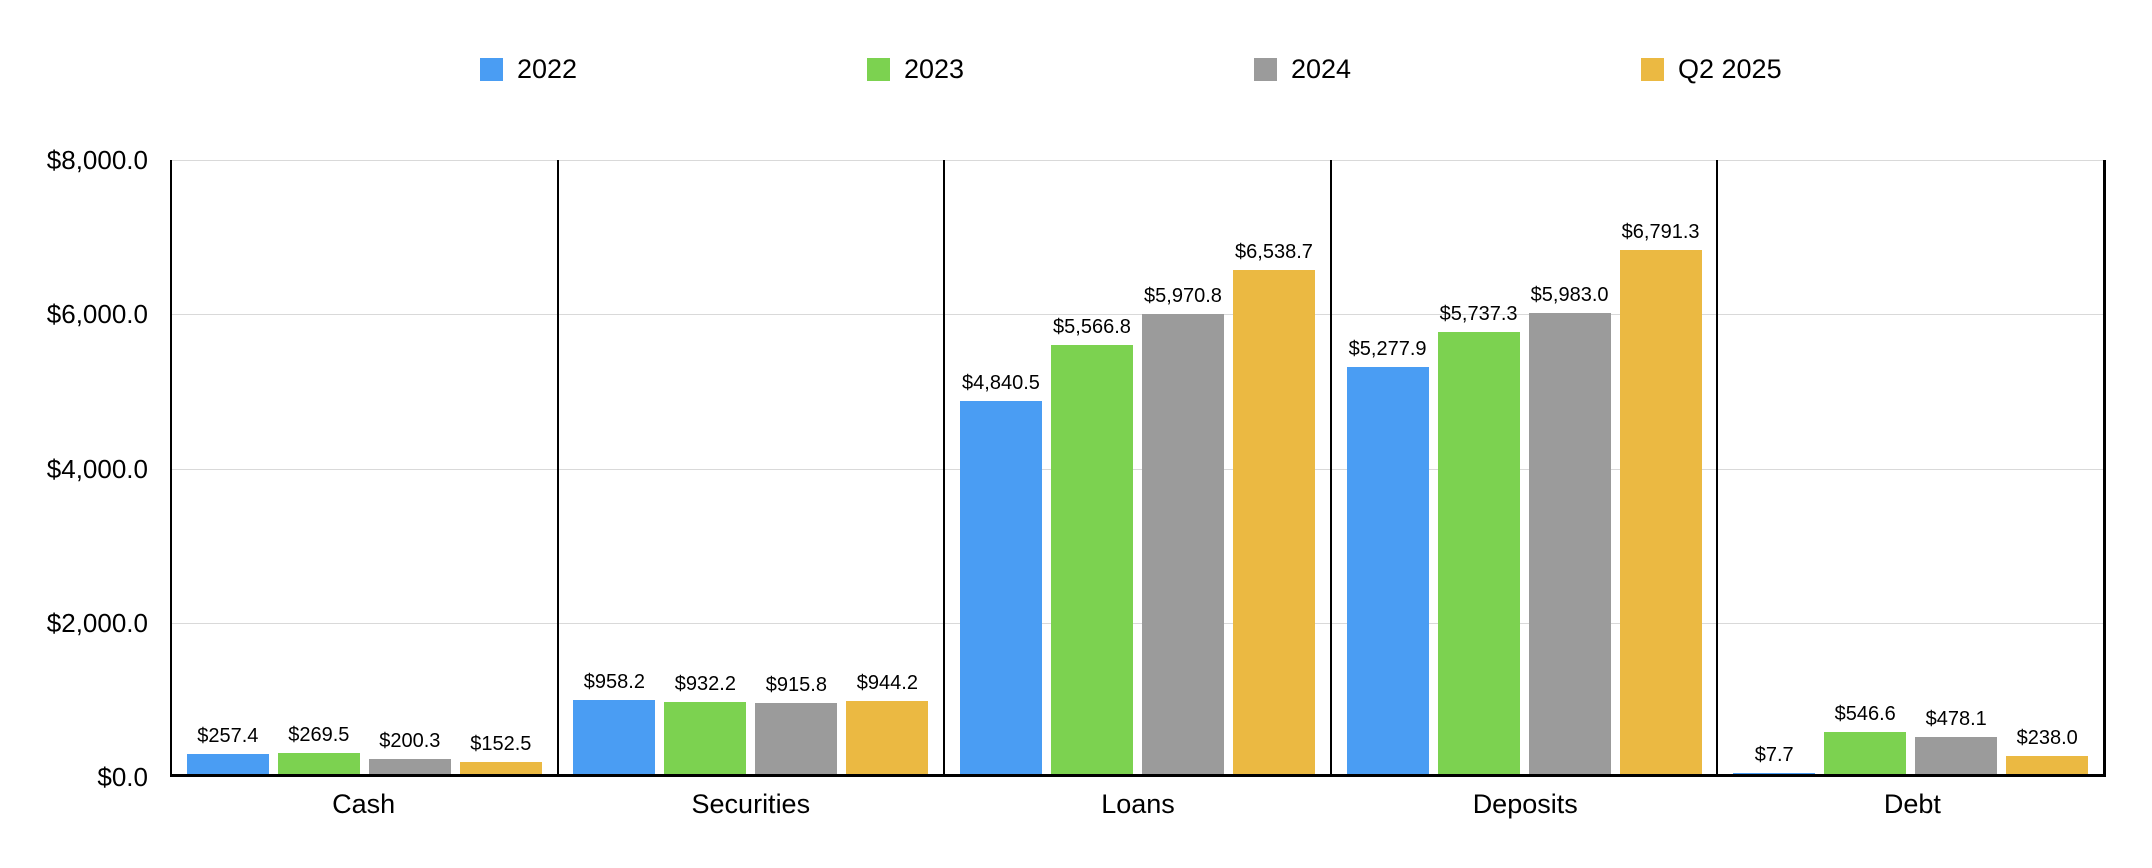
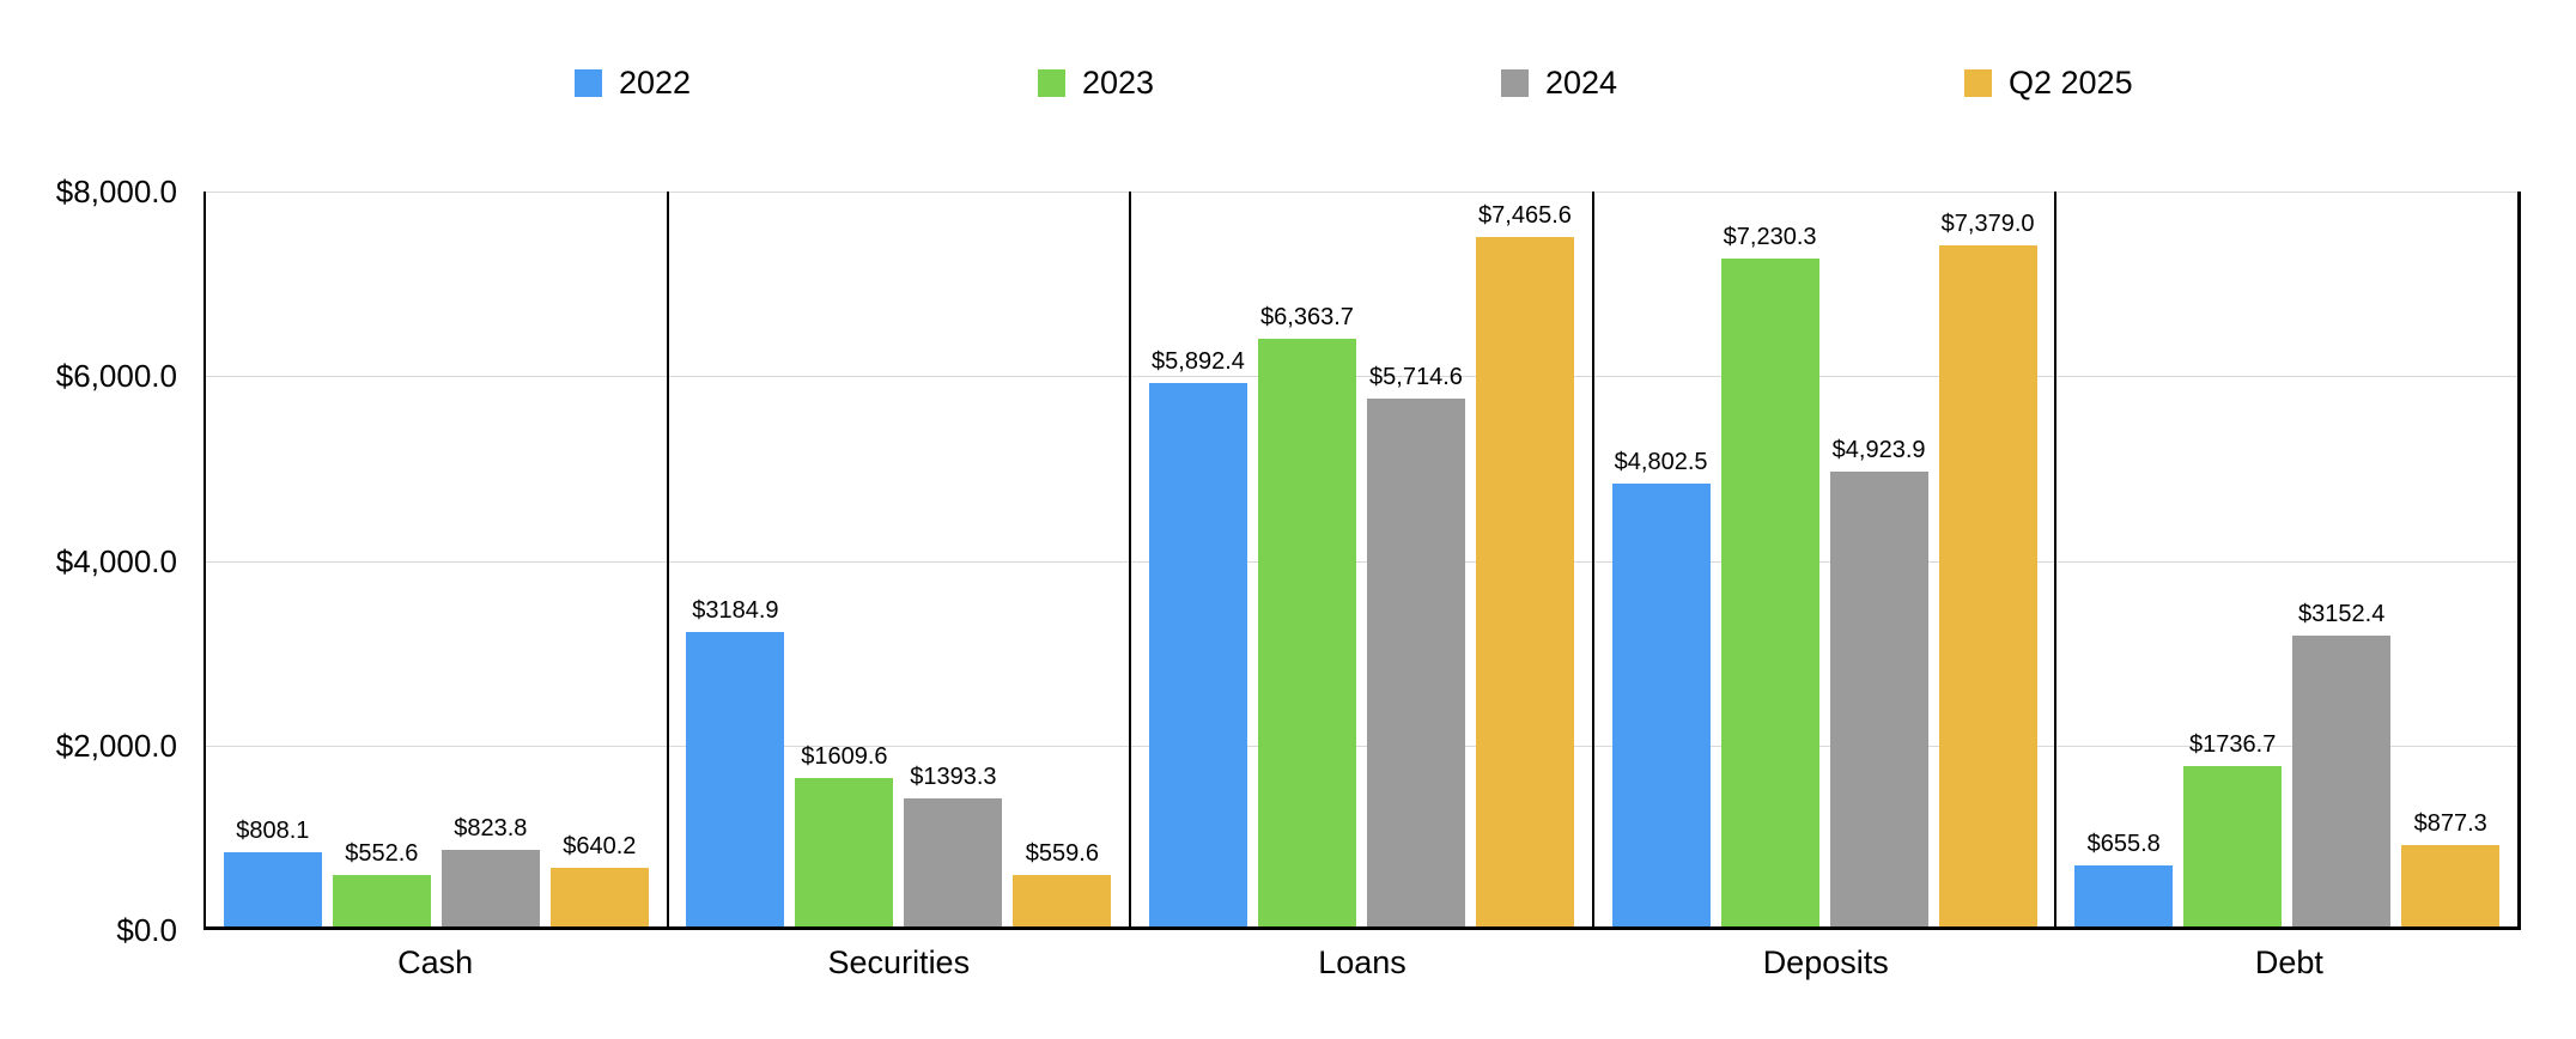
2022/Cash: $257.4 -> $808.1
2023/Cash: $269.5 -> $552.6
2024/Cash: $200.3 -> $823.8
Q2 2025/Cash: $152.5 -> $640.2
2022/Securities: $958.2 -> $3184.9
2023/Securities: $932.2 -> $1609.6
2024/Securities: $915.8 -> $1393.3
Q2 2025/Securities: $944.2 -> $559.6
2022/Loans: $4,840.5 -> $5,892.4
2023/Loans: $5,566.8 -> $6,363.7
2024/Loans: $5,970.8 -> $5,714.6
Q2 2025/Loans: $6,538.7 -> $7,465.6
2022/Deposits: $5,277.9 -> $4,802.5
2023/Deposits: $5,737.3 -> $7,230.3
2024/Deposits: $5,983.0 -> $4,923.9
Q2 2025/Deposits: $6,791.3 -> $7,379.0
2022/Debt: $7.7 -> $655.8
2023/Debt: $546.6 -> $1736.7
2024/Debt: $478.1 -> $3152.4
Q2 2025/Debt: $238.0 -> $877.3
